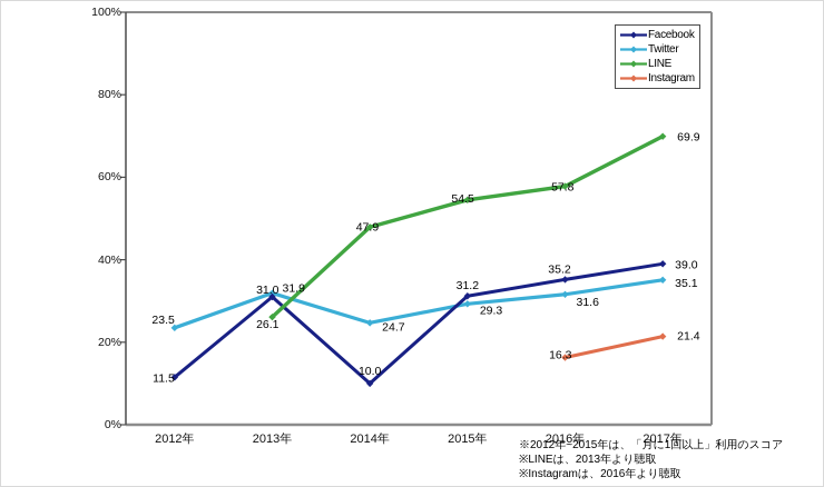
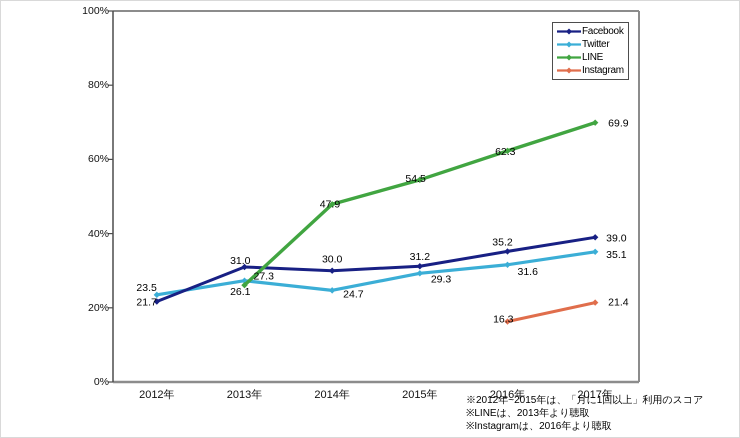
Facebook/2012年: 11.5 -> 21.7
Twitter/2013年: 31.9 -> 27.3
Facebook/2014年: 10.0 -> 30.0
LINE/2016年: 57.8 -> 62.3
